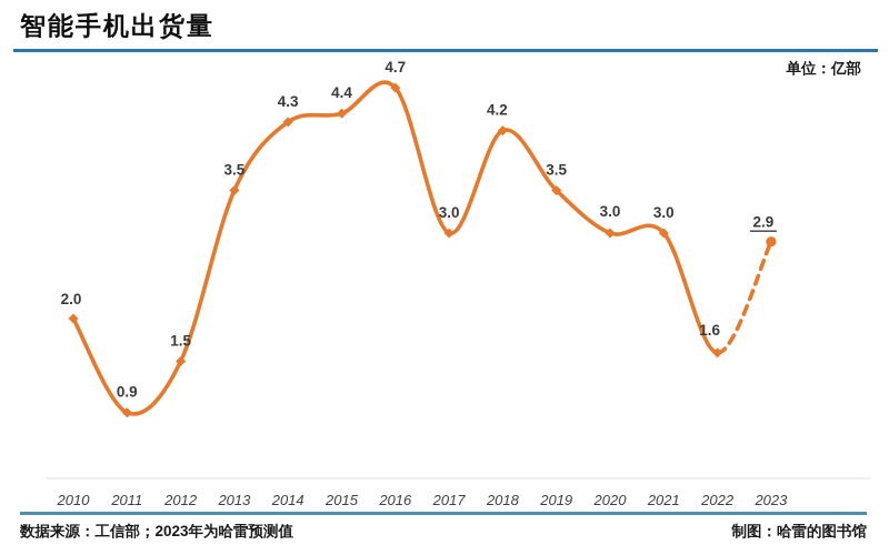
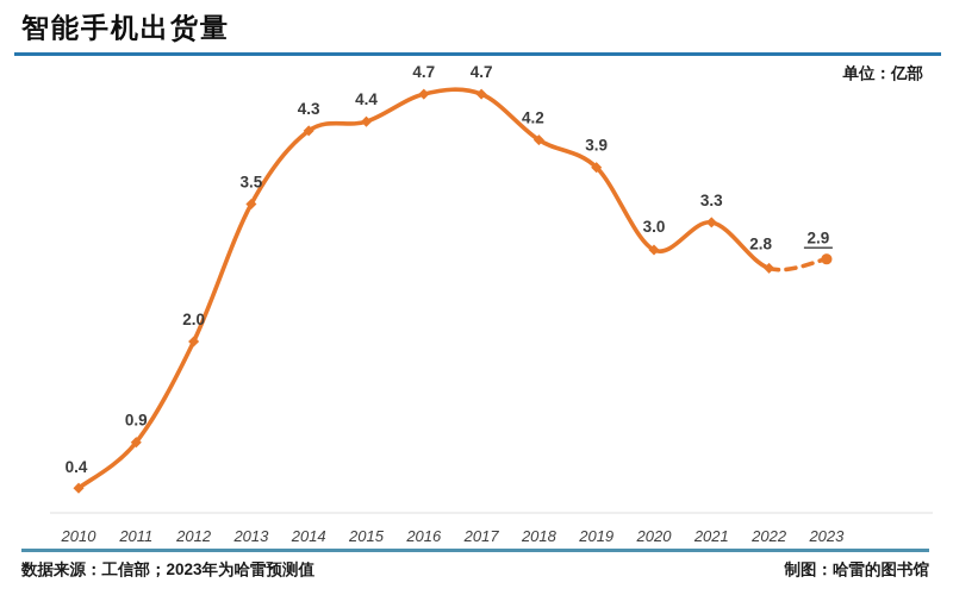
2010: 2.0 -> 0.4
2012: 1.5 -> 2.0
2017: 3.0 -> 4.7
2019: 3.5 -> 3.9
2021: 3.0 -> 3.3
2022: 1.6 -> 2.8
